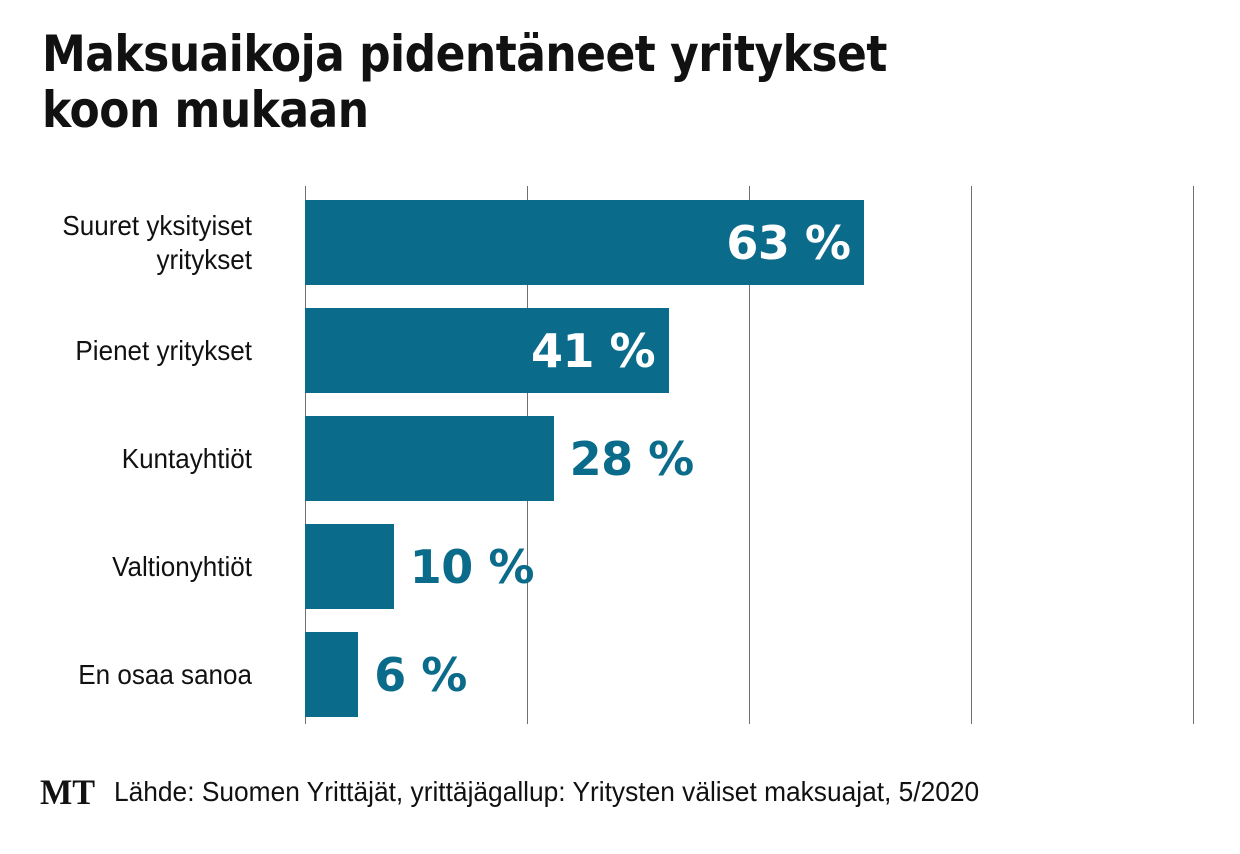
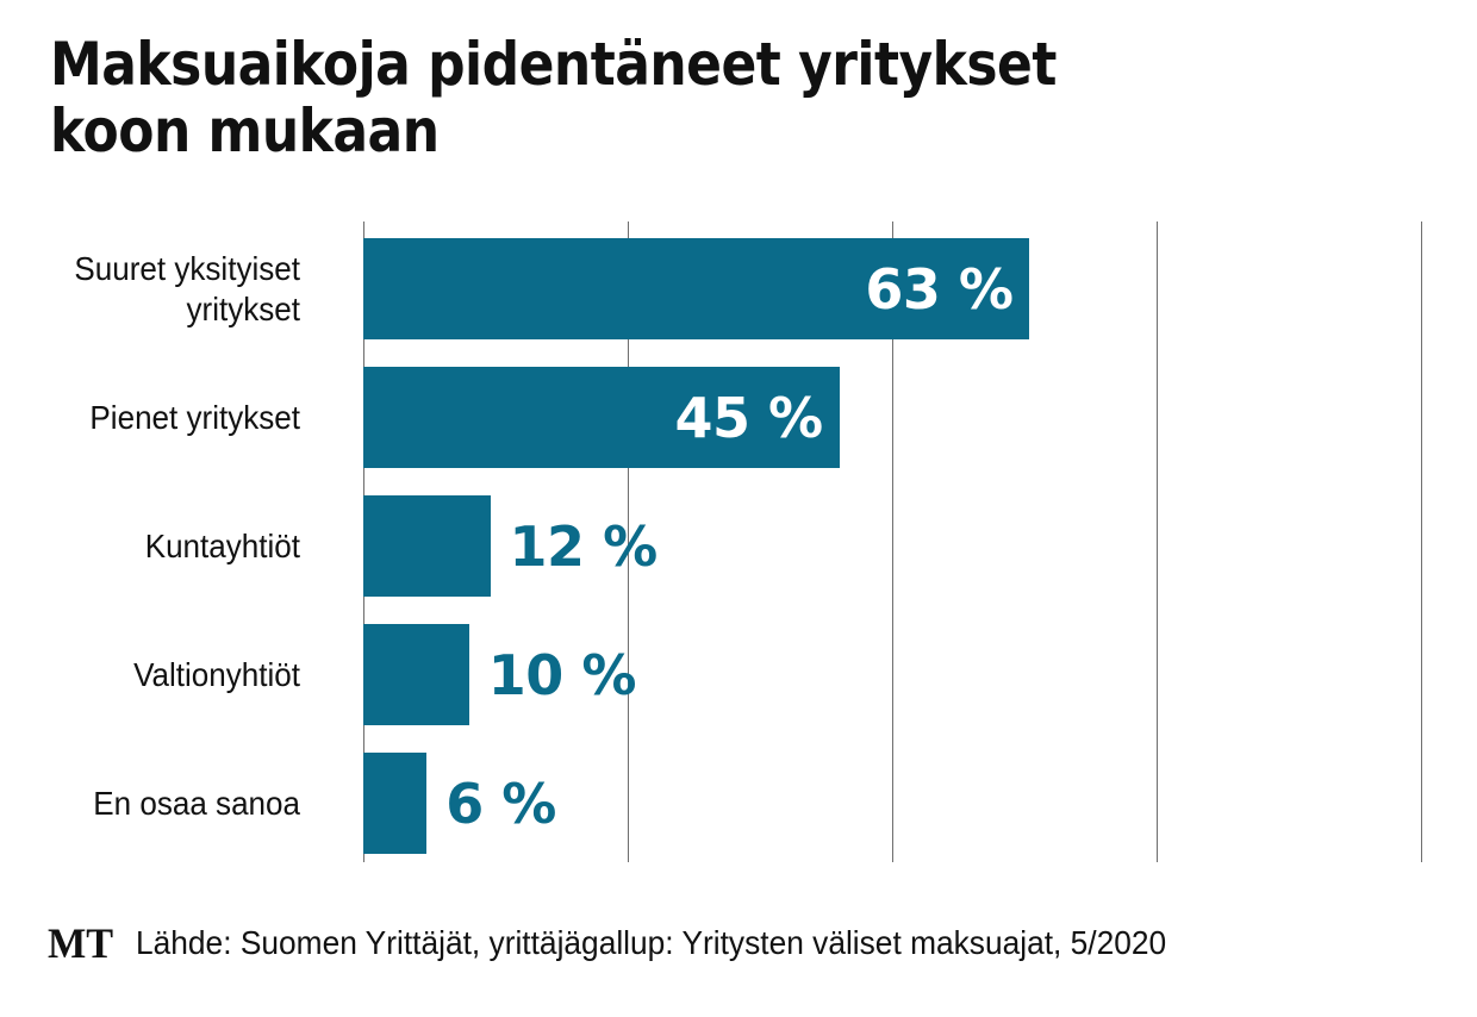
Pienet yritykset: 41 -> 45
Kuntayhtiöt: 28 -> 12
